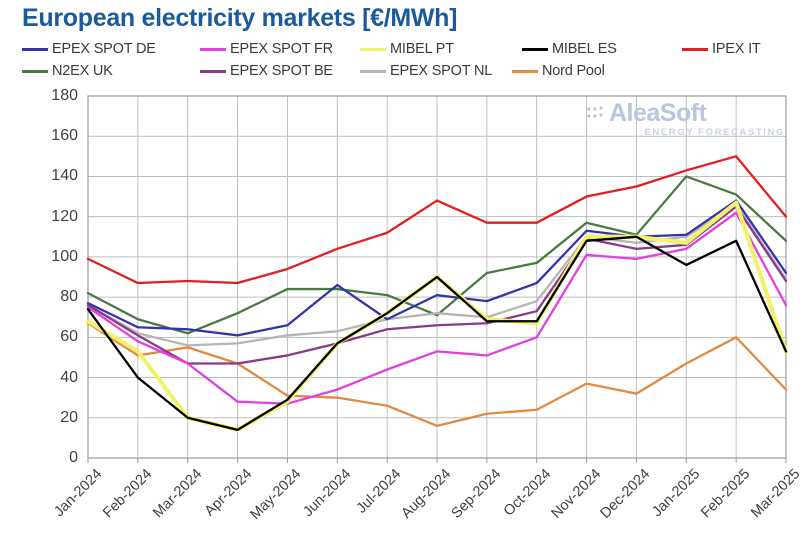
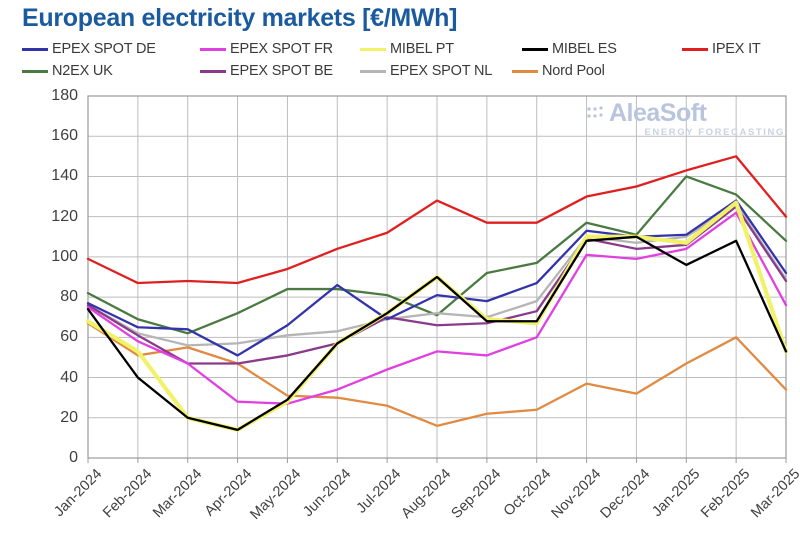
EPEX SPOT DE/Apr-2024: 61 -> 51
EPEX SPOT BE/Jul-2024: 64 -> 70
